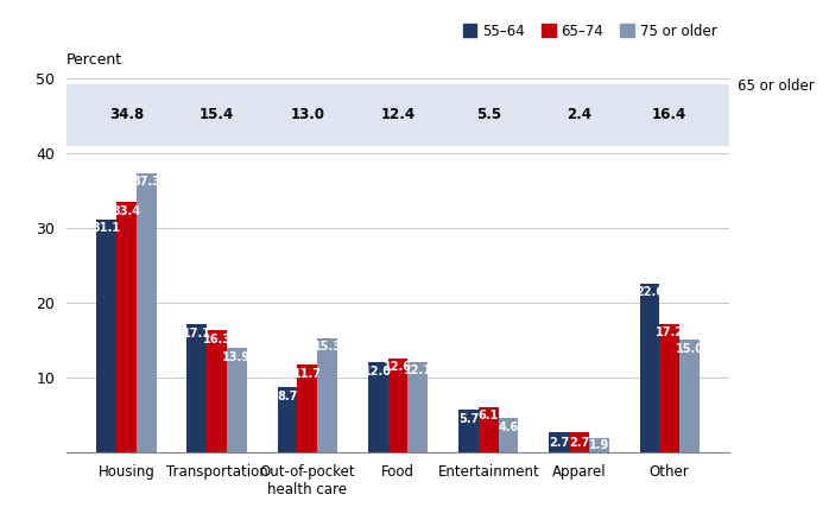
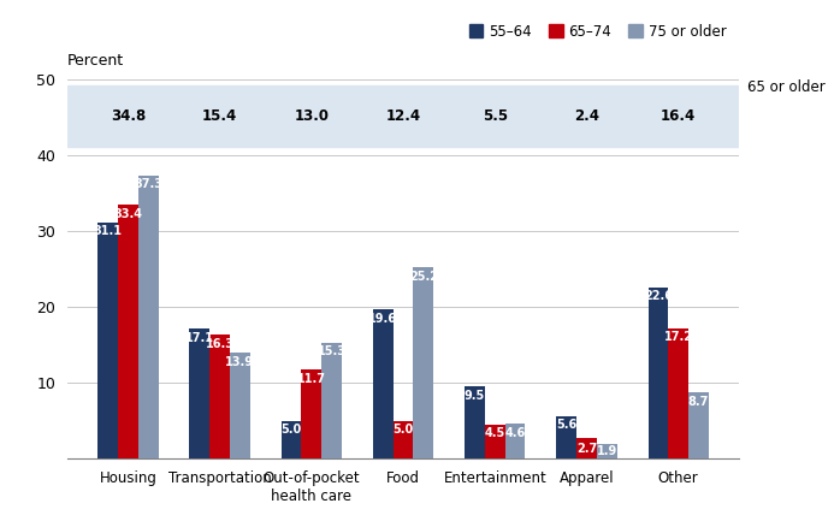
55–64/Out-of-pocket health care: 8.7 -> 5.0
55–64/Food: 12.0 -> 19.6
65–74/Food: 12.6 -> 5.0
75 or older/Food: 12.1 -> 25.2
55–64/Entertainment: 5.7 -> 9.5
65–74/Entertainment: 6.1 -> 4.5
55–64/Apparel: 2.7 -> 5.6
75 or older/Other: 15.0 -> 8.7
